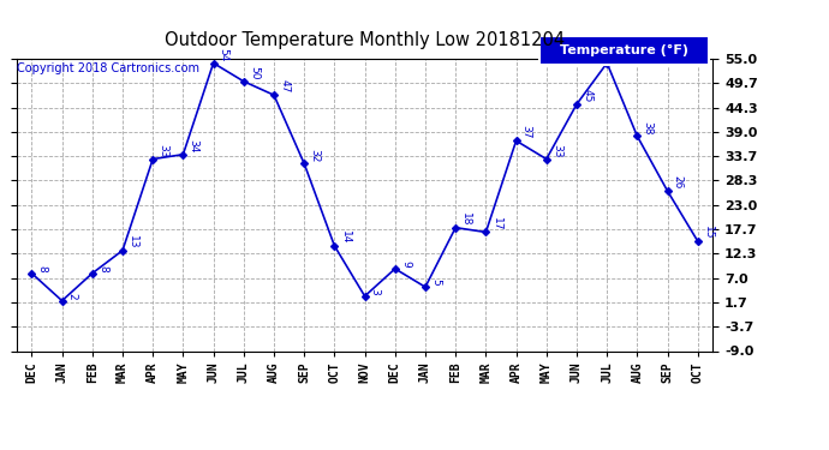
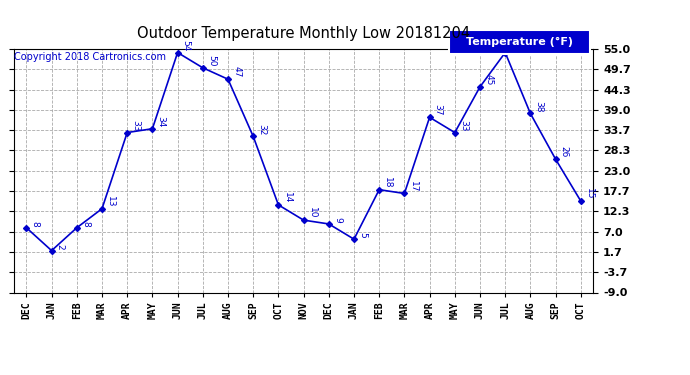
NOV: 3 -> 10
